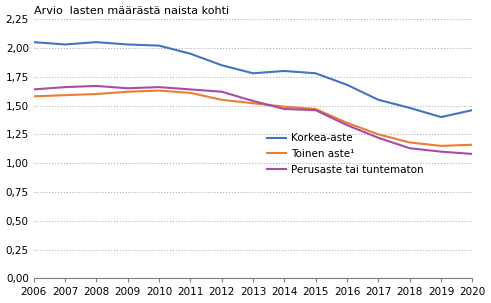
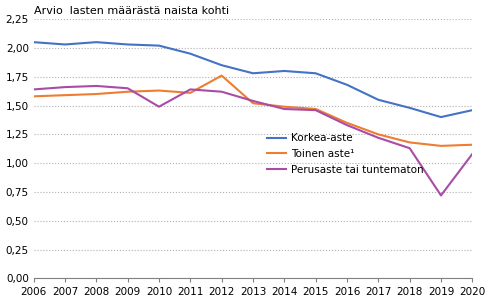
Perusaste tai tuntematon/2010: 1,66 -> 1,49
Toinen aste¹/2012: 1,55 -> 1,76
Perusaste tai tuntematon/2019: 1,10 -> 0,72
